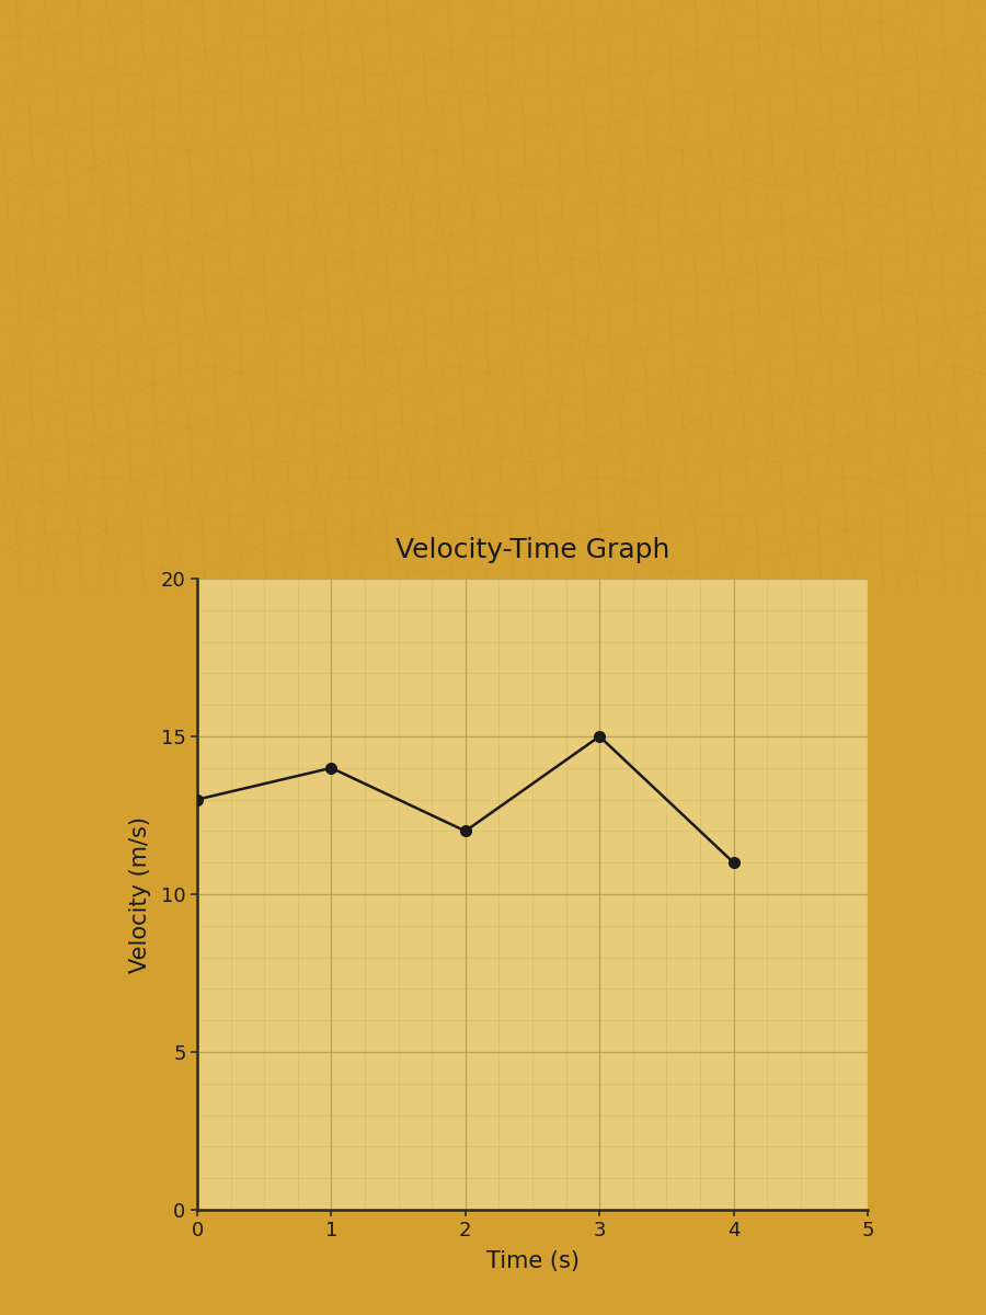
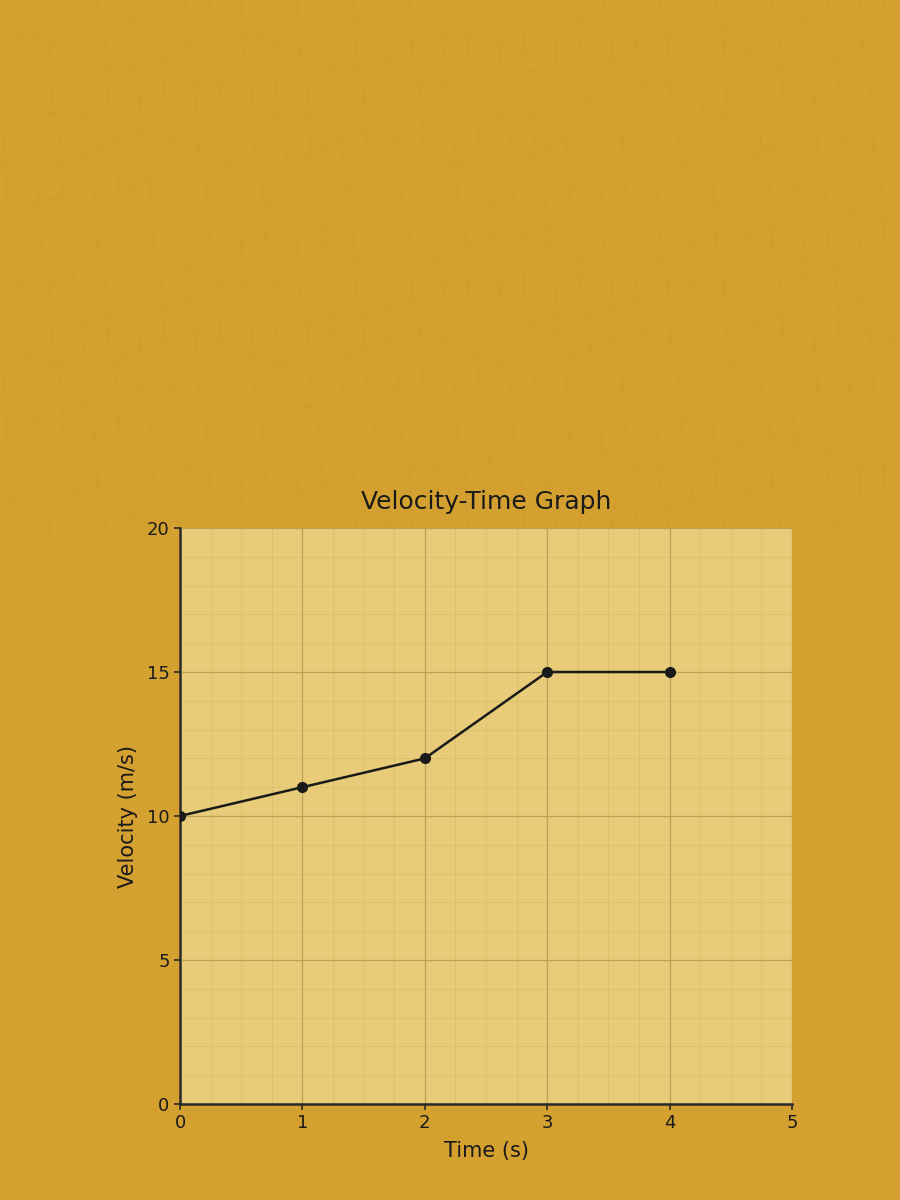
Velocity-Time Graph/0: 13 -> 10
Velocity-Time Graph/1: 14 -> 11
Velocity-Time Graph/4: 11 -> 15
